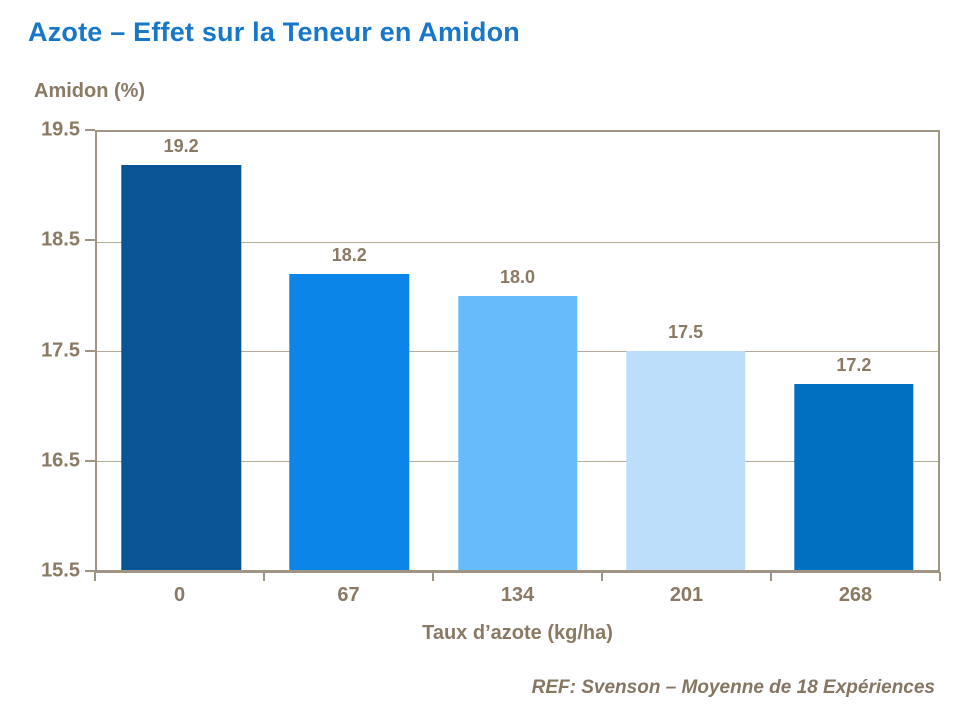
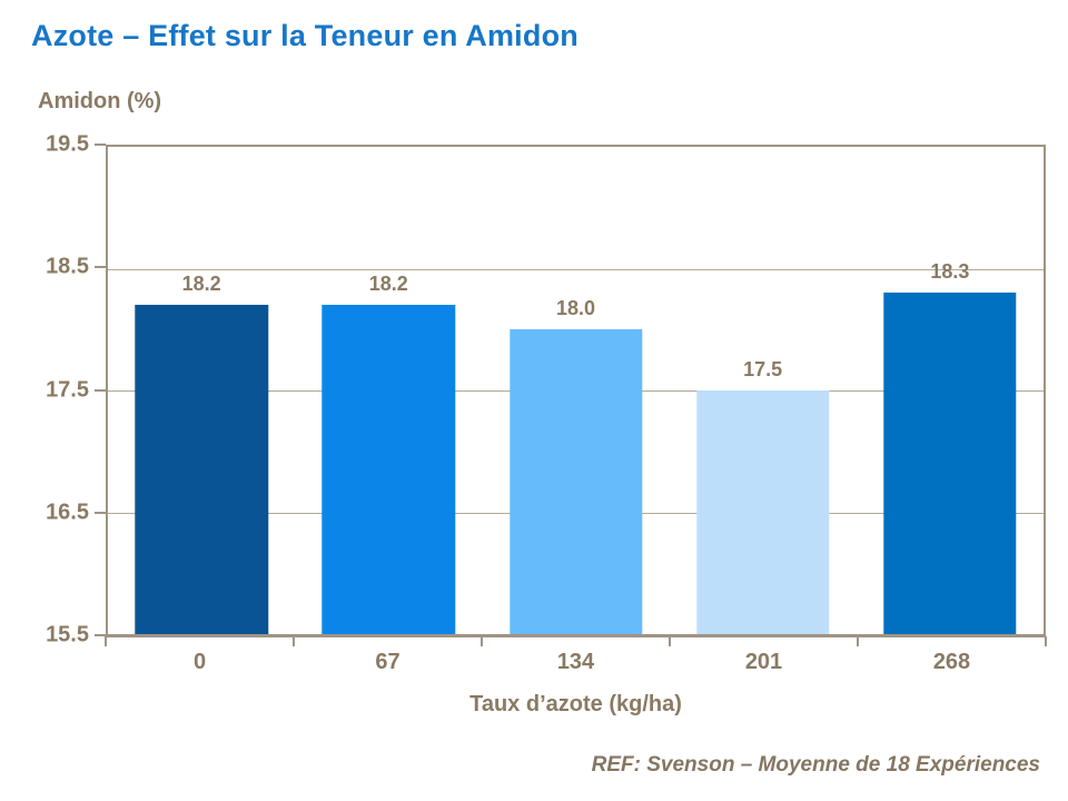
0: 19.2 -> 18.2
268: 17.2 -> 18.3
